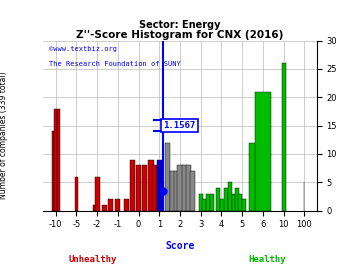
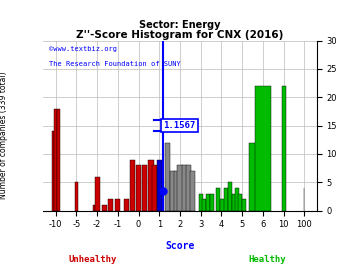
-5: 6 -> 5
6: 21 -> 22
10: 26 -> 22
100: 5 -> 4
